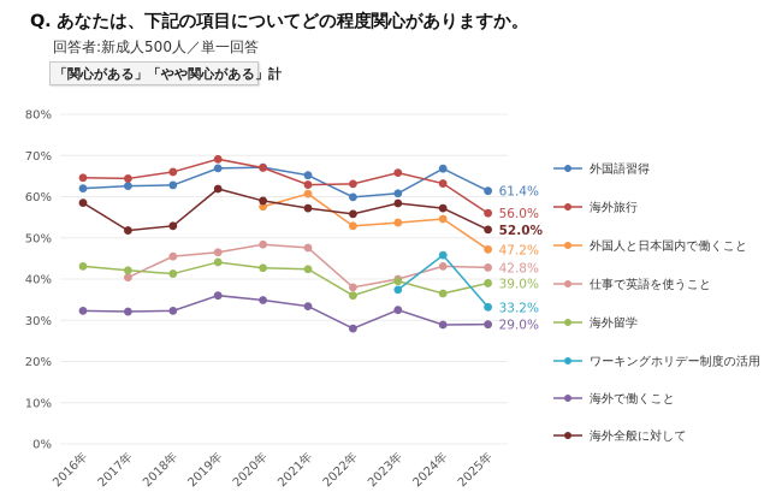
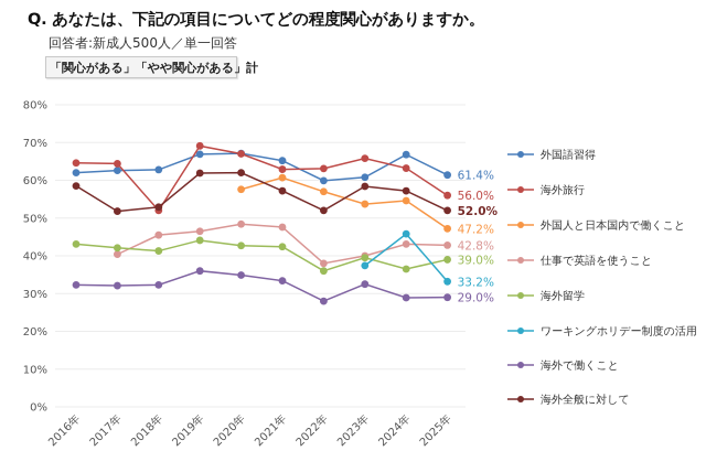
海外旅行/2018年: 66% -> 52%
海外全般に対して/2020年: 59% -> 62%
外国人と日本国内で働くこと/2022年: 53% -> 57%
海外全般に対して/2022年: 56% -> 52%
